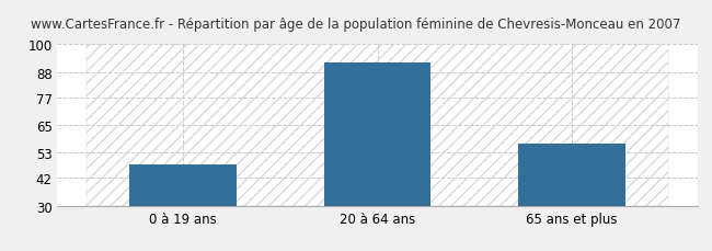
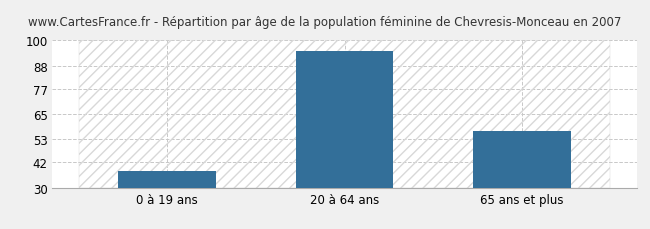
0 à 19 ans: 48 -> 38
20 à 64 ans: 92 -> 95
